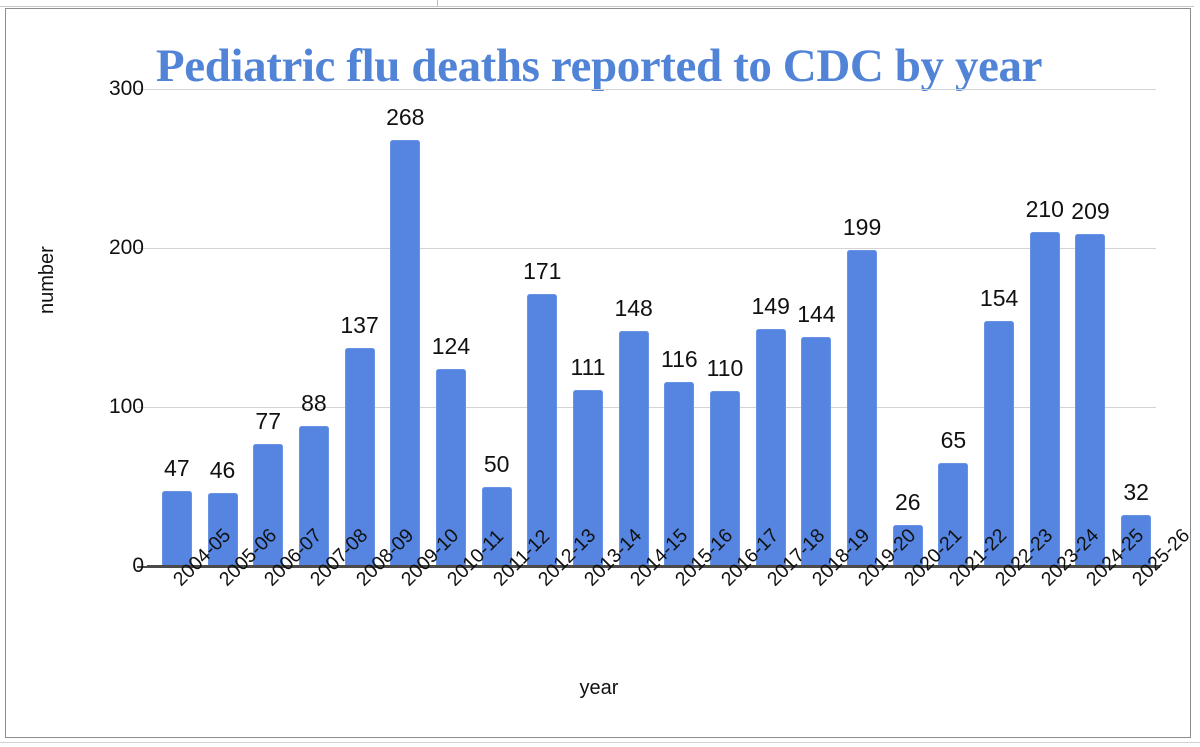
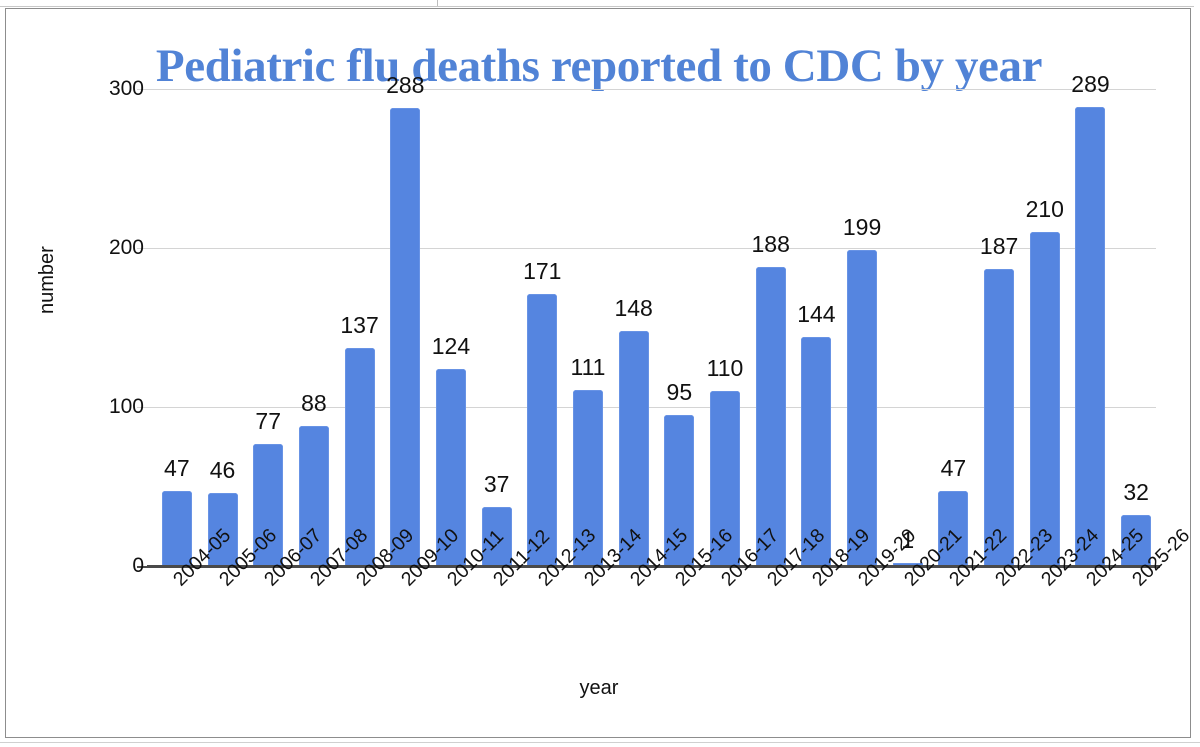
2009-10: 268 -> 288
2011-12: 50 -> 37
2015-16: 116 -> 95
2017-18: 149 -> 188
2020-21: 26 -> 1
2021-22: 65 -> 47
2022-23: 154 -> 187
2024-25: 209 -> 289
